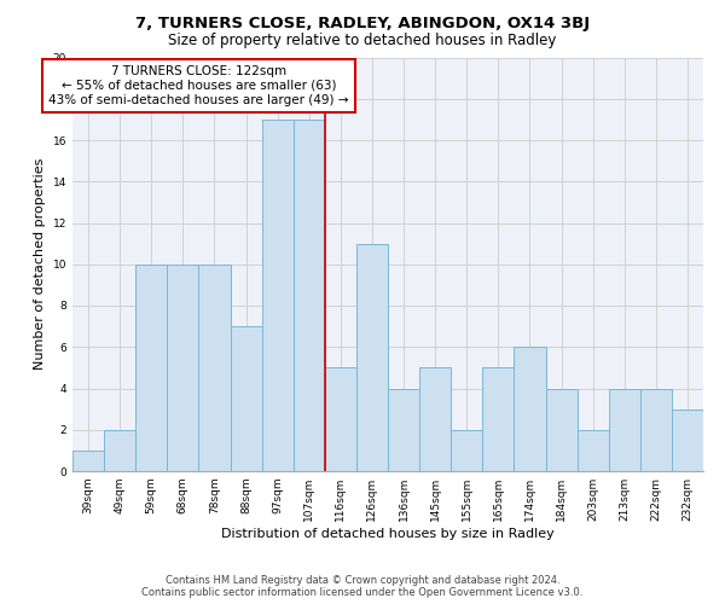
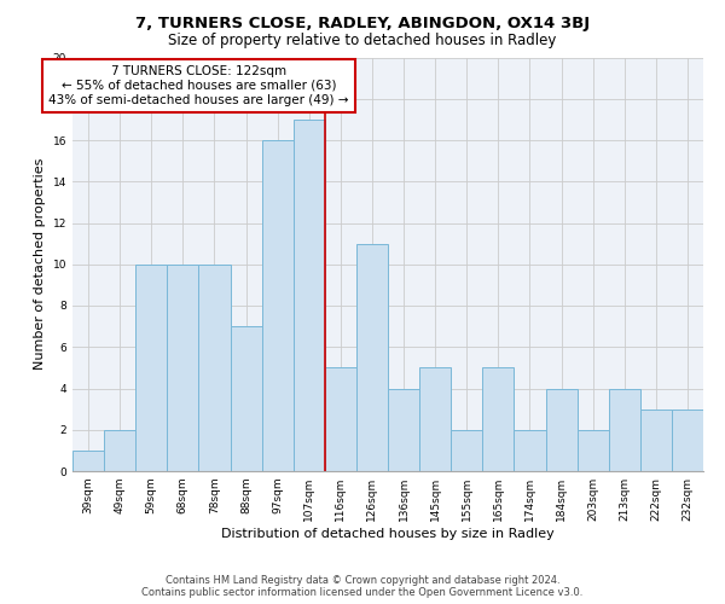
97sqm: 17 -> 16
174sqm: 6 -> 2
222sqm: 4 -> 3
